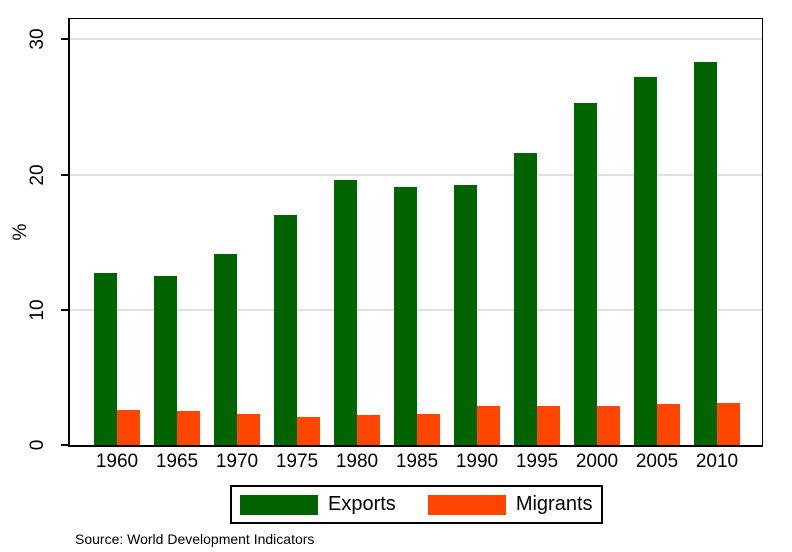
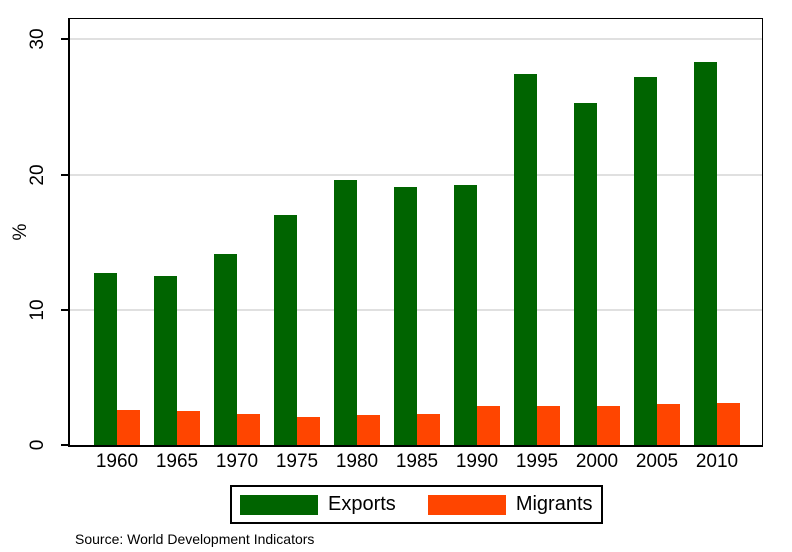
Exports/1995: 21.6 -> 27.4
